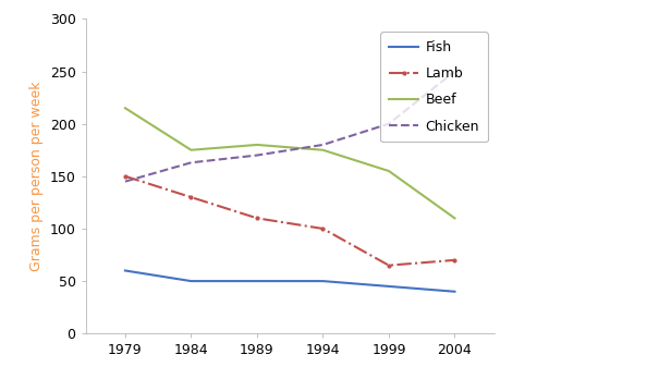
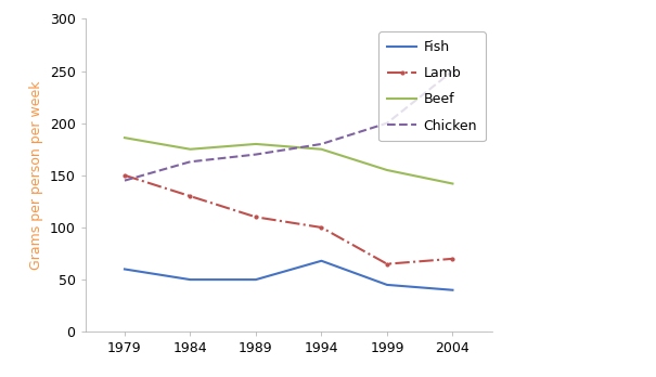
Beef/1979: 215 -> 186
Fish/1994: 50 -> 68
Beef/2004: 110 -> 142
